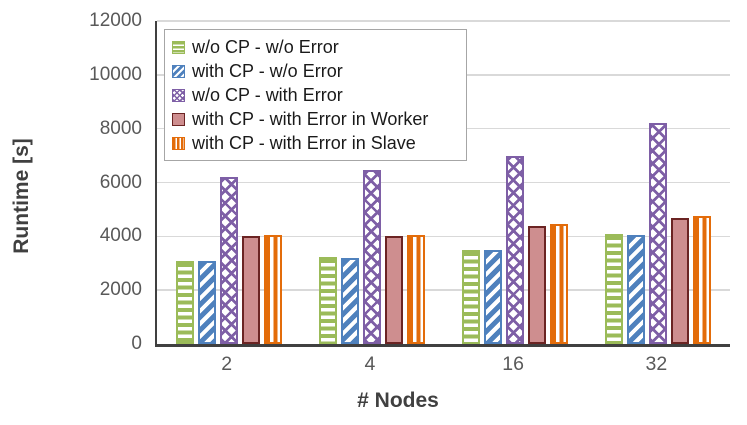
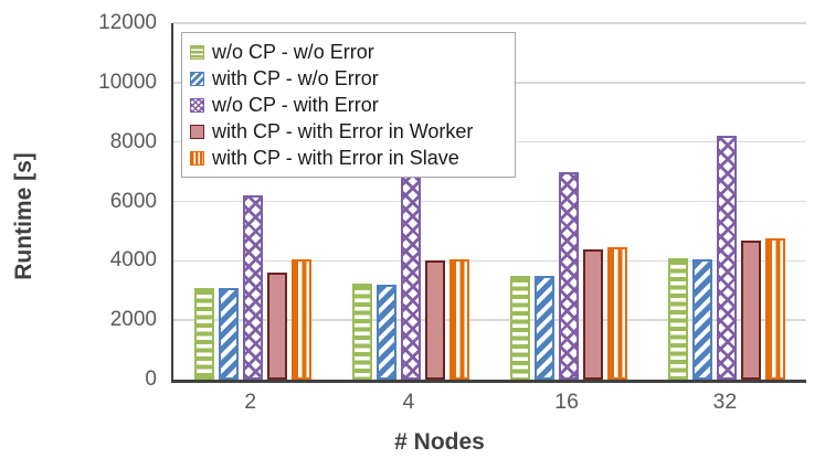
with CP - with Error in Worker/2: 4000 -> 3600
w/o CP - with Error/4: 6400 -> 7200
